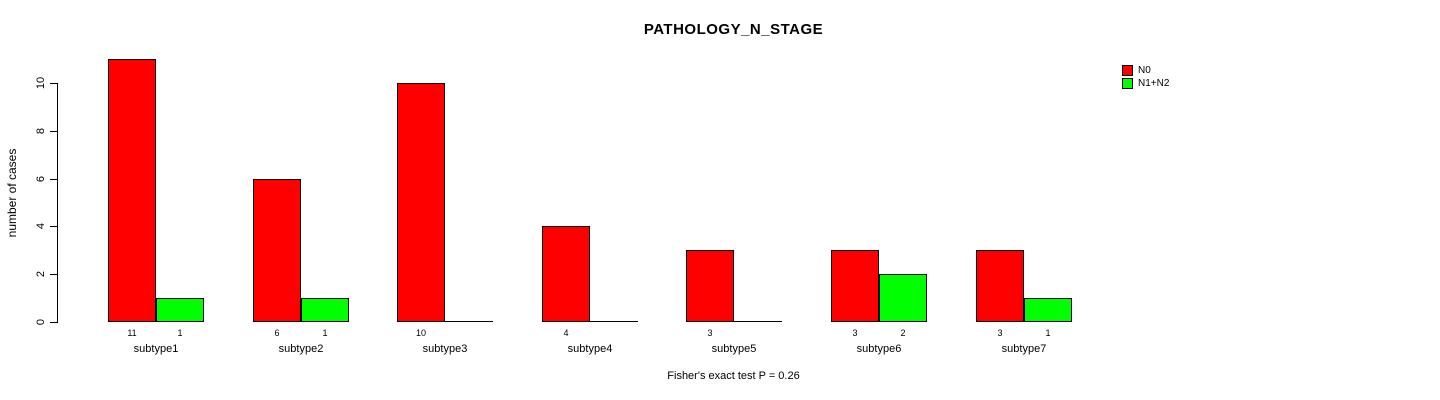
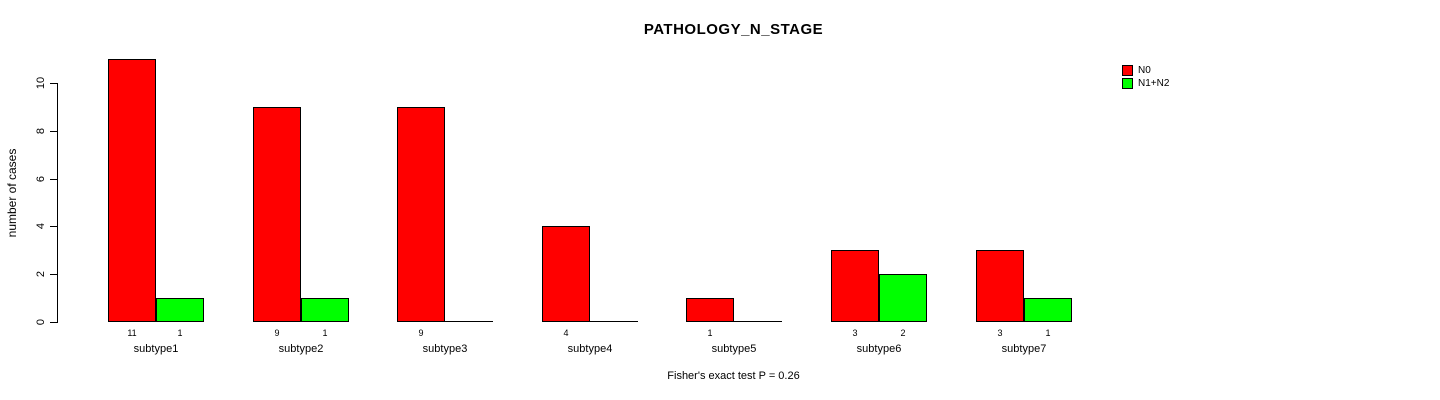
N0/subtype2: 6 -> 9
N0/subtype3: 10 -> 9
N0/subtype5: 3 -> 1
